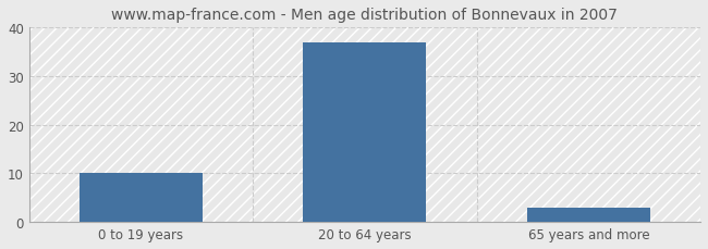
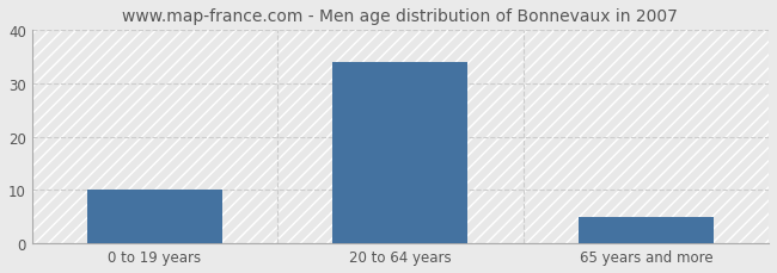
20 to 64 years: 37 -> 34
65 years and more: 3 -> 5
